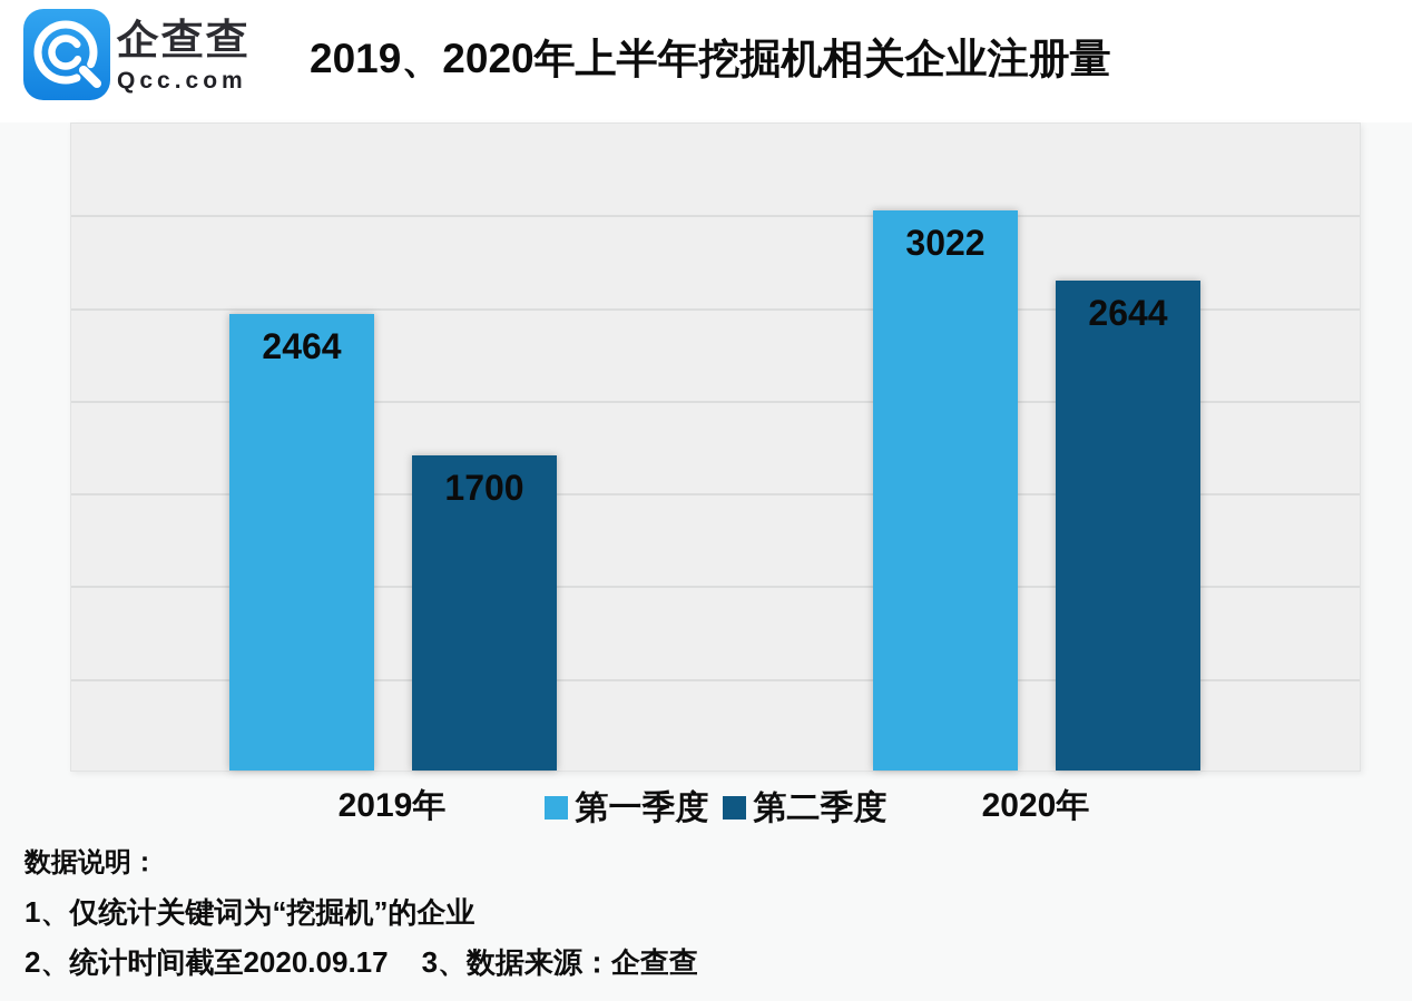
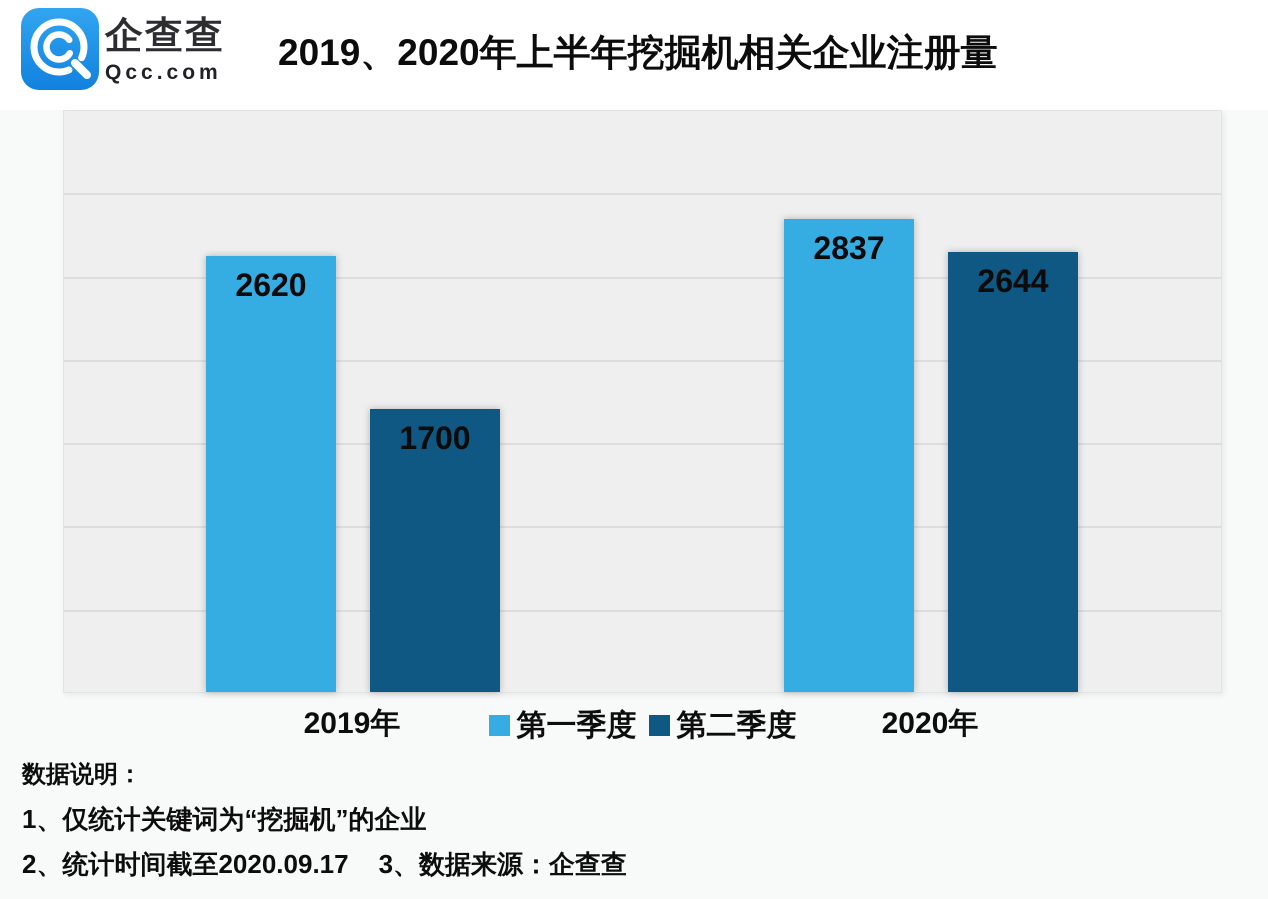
第一季度/2019年: 2464 -> 2620
第一季度/2020年: 3022 -> 2837
